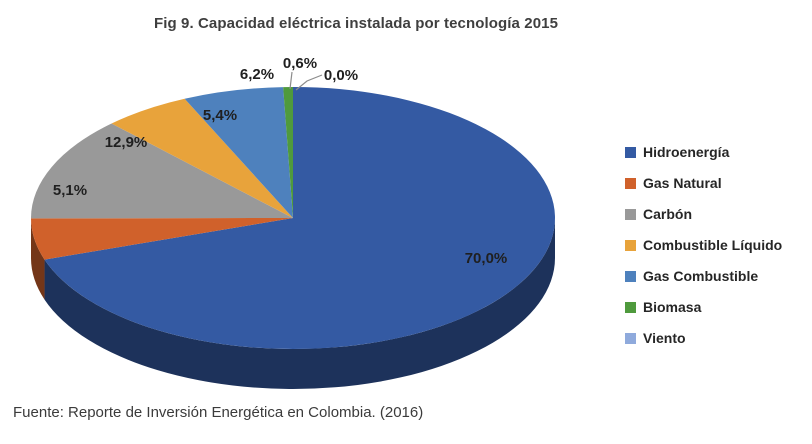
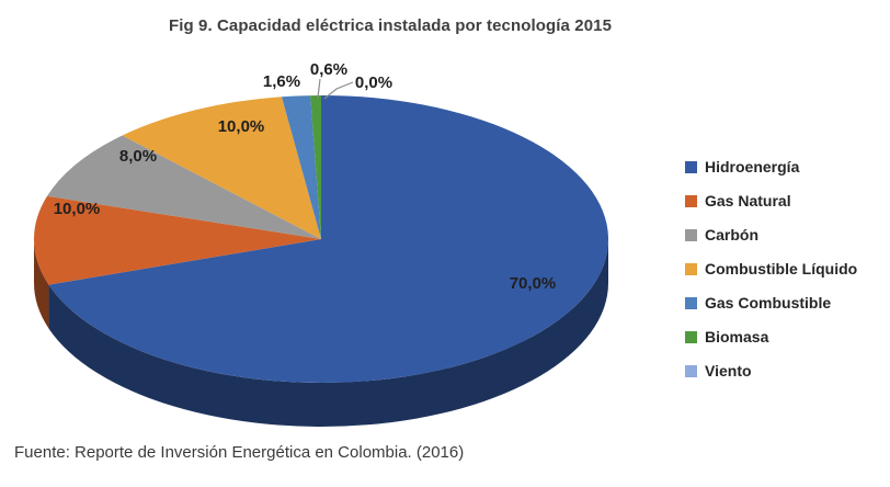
Gas Natural: 5,1% -> 10,0%
Carbón: 12,9% -> 8,0%
Combustible Líquido: 5,4% -> 10,0%
Gas Combustible: 6,2% -> 1,6%
